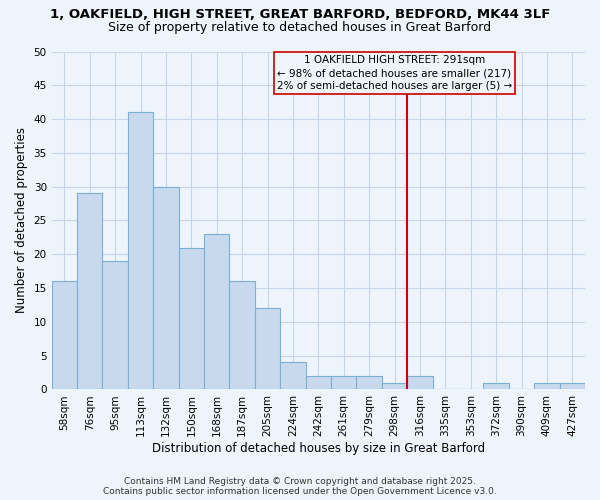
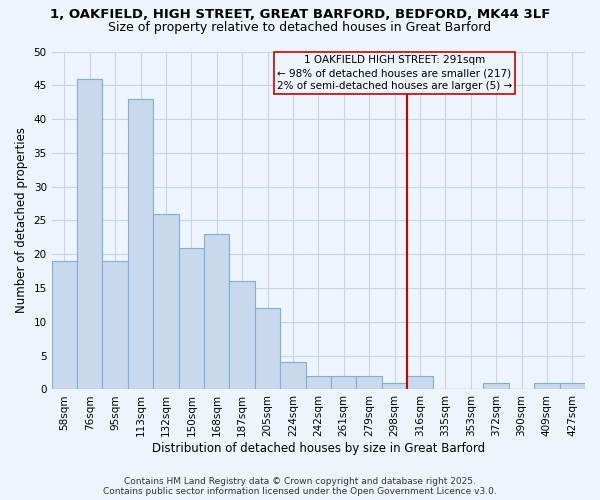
58sqm: 16 -> 19
76sqm: 29 -> 46
113sqm: 41 -> 43
132sqm: 30 -> 26
